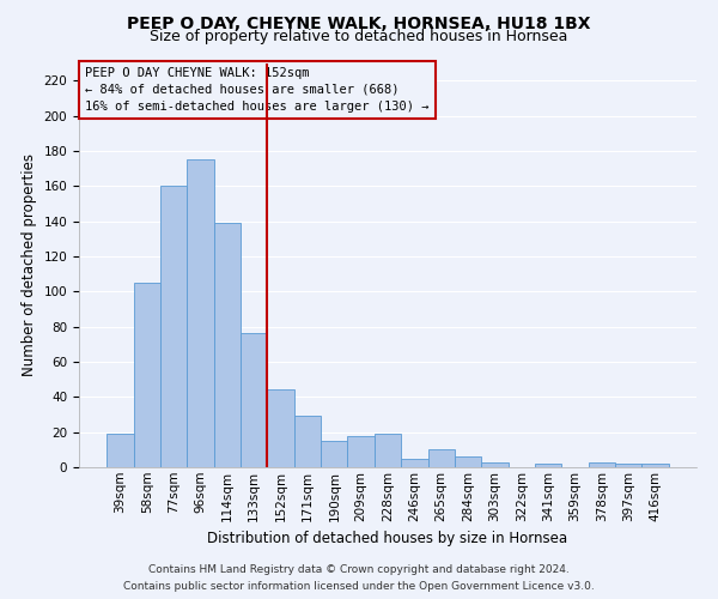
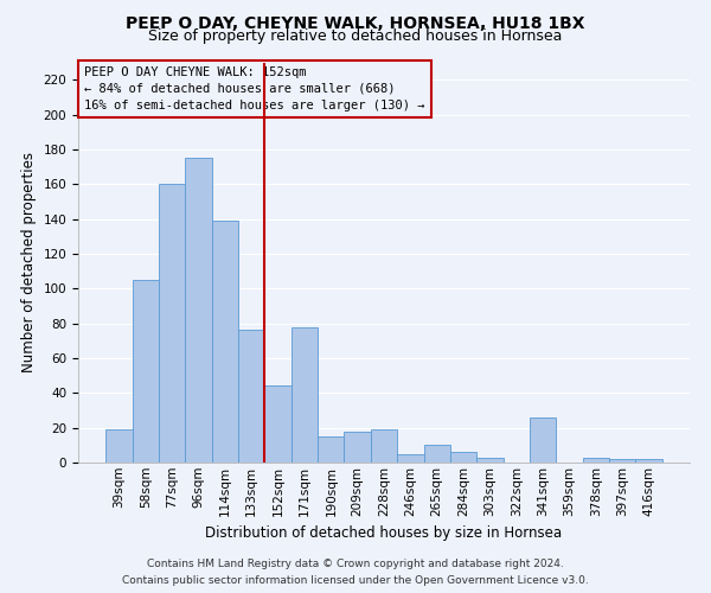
171sqm: 29 -> 78
341sqm: 2 -> 26
